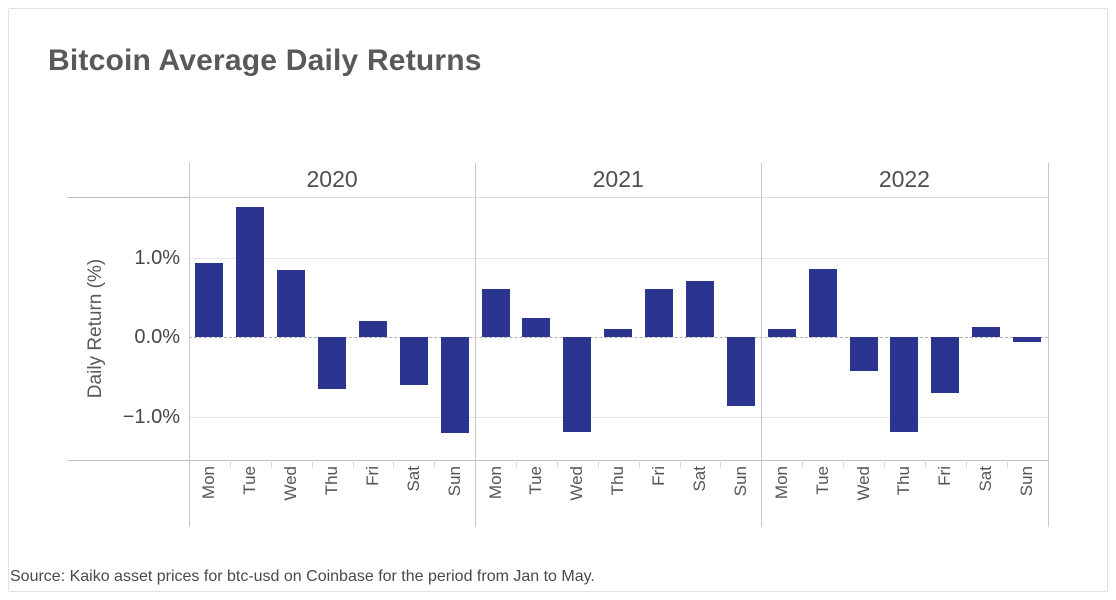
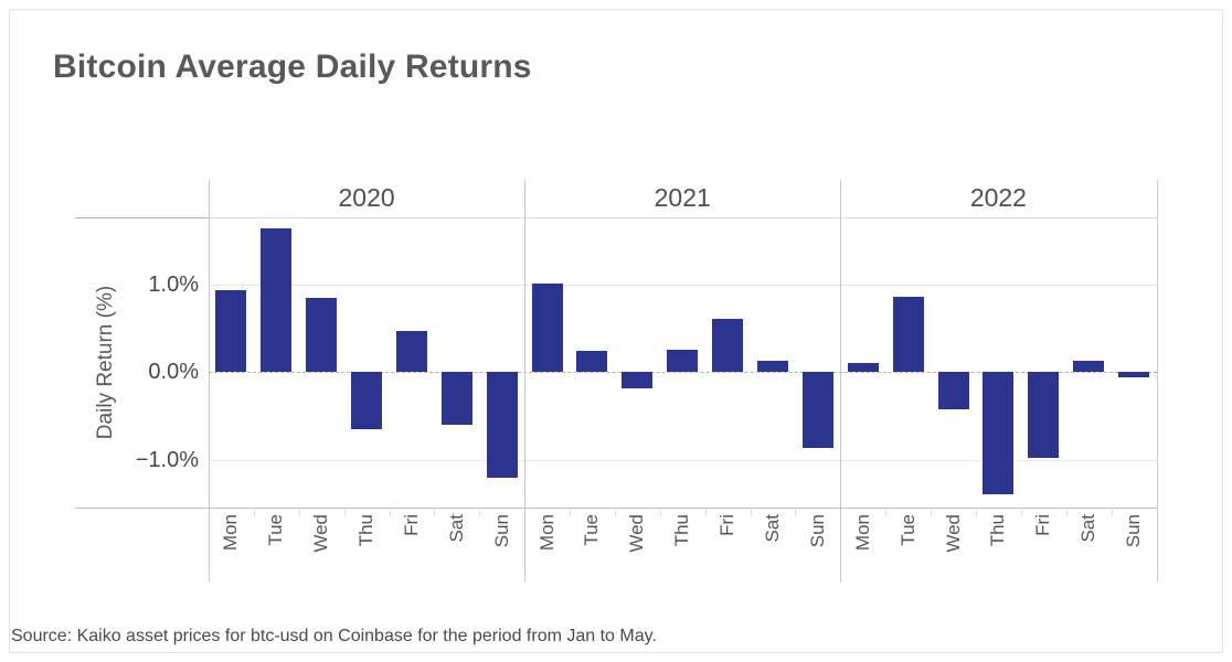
2021/Mon: 0.6% -> 1.0%
2021/Wed: -1.2% -> -0.2%
2021/Thu: 0.1% -> 0.2%
2022/Thu: -1.2% -> -1.4%
2020/Fri: 0.2% -> 0.5%
2022/Fri: -0.7% -> -1.0%
2021/Sat: 0.7% -> 0.1%
